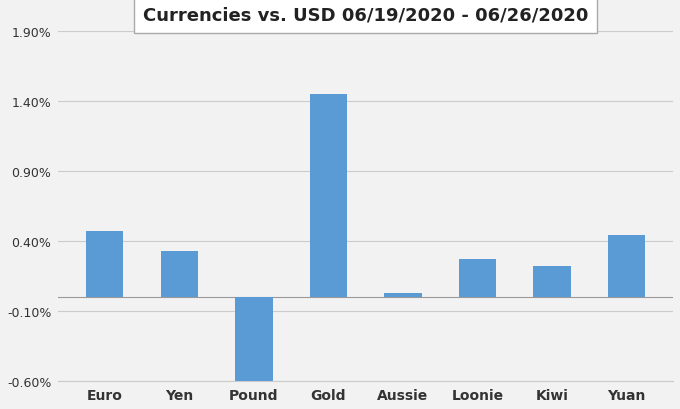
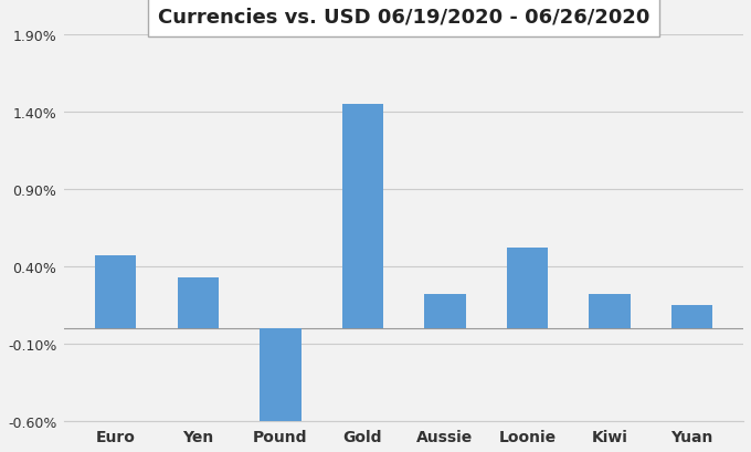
Aussie: 0.03% -> 0.22%
Loonie: 0.27% -> 0.52%
Yuan: 0.44% -> 0.15%
